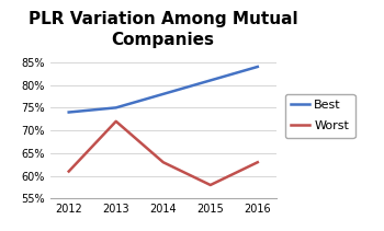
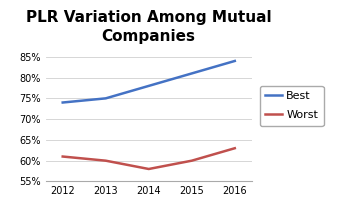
Worst/2013: 72% -> 60%
Worst/2014: 63% -> 58%
Worst/2015: 58% -> 60%
